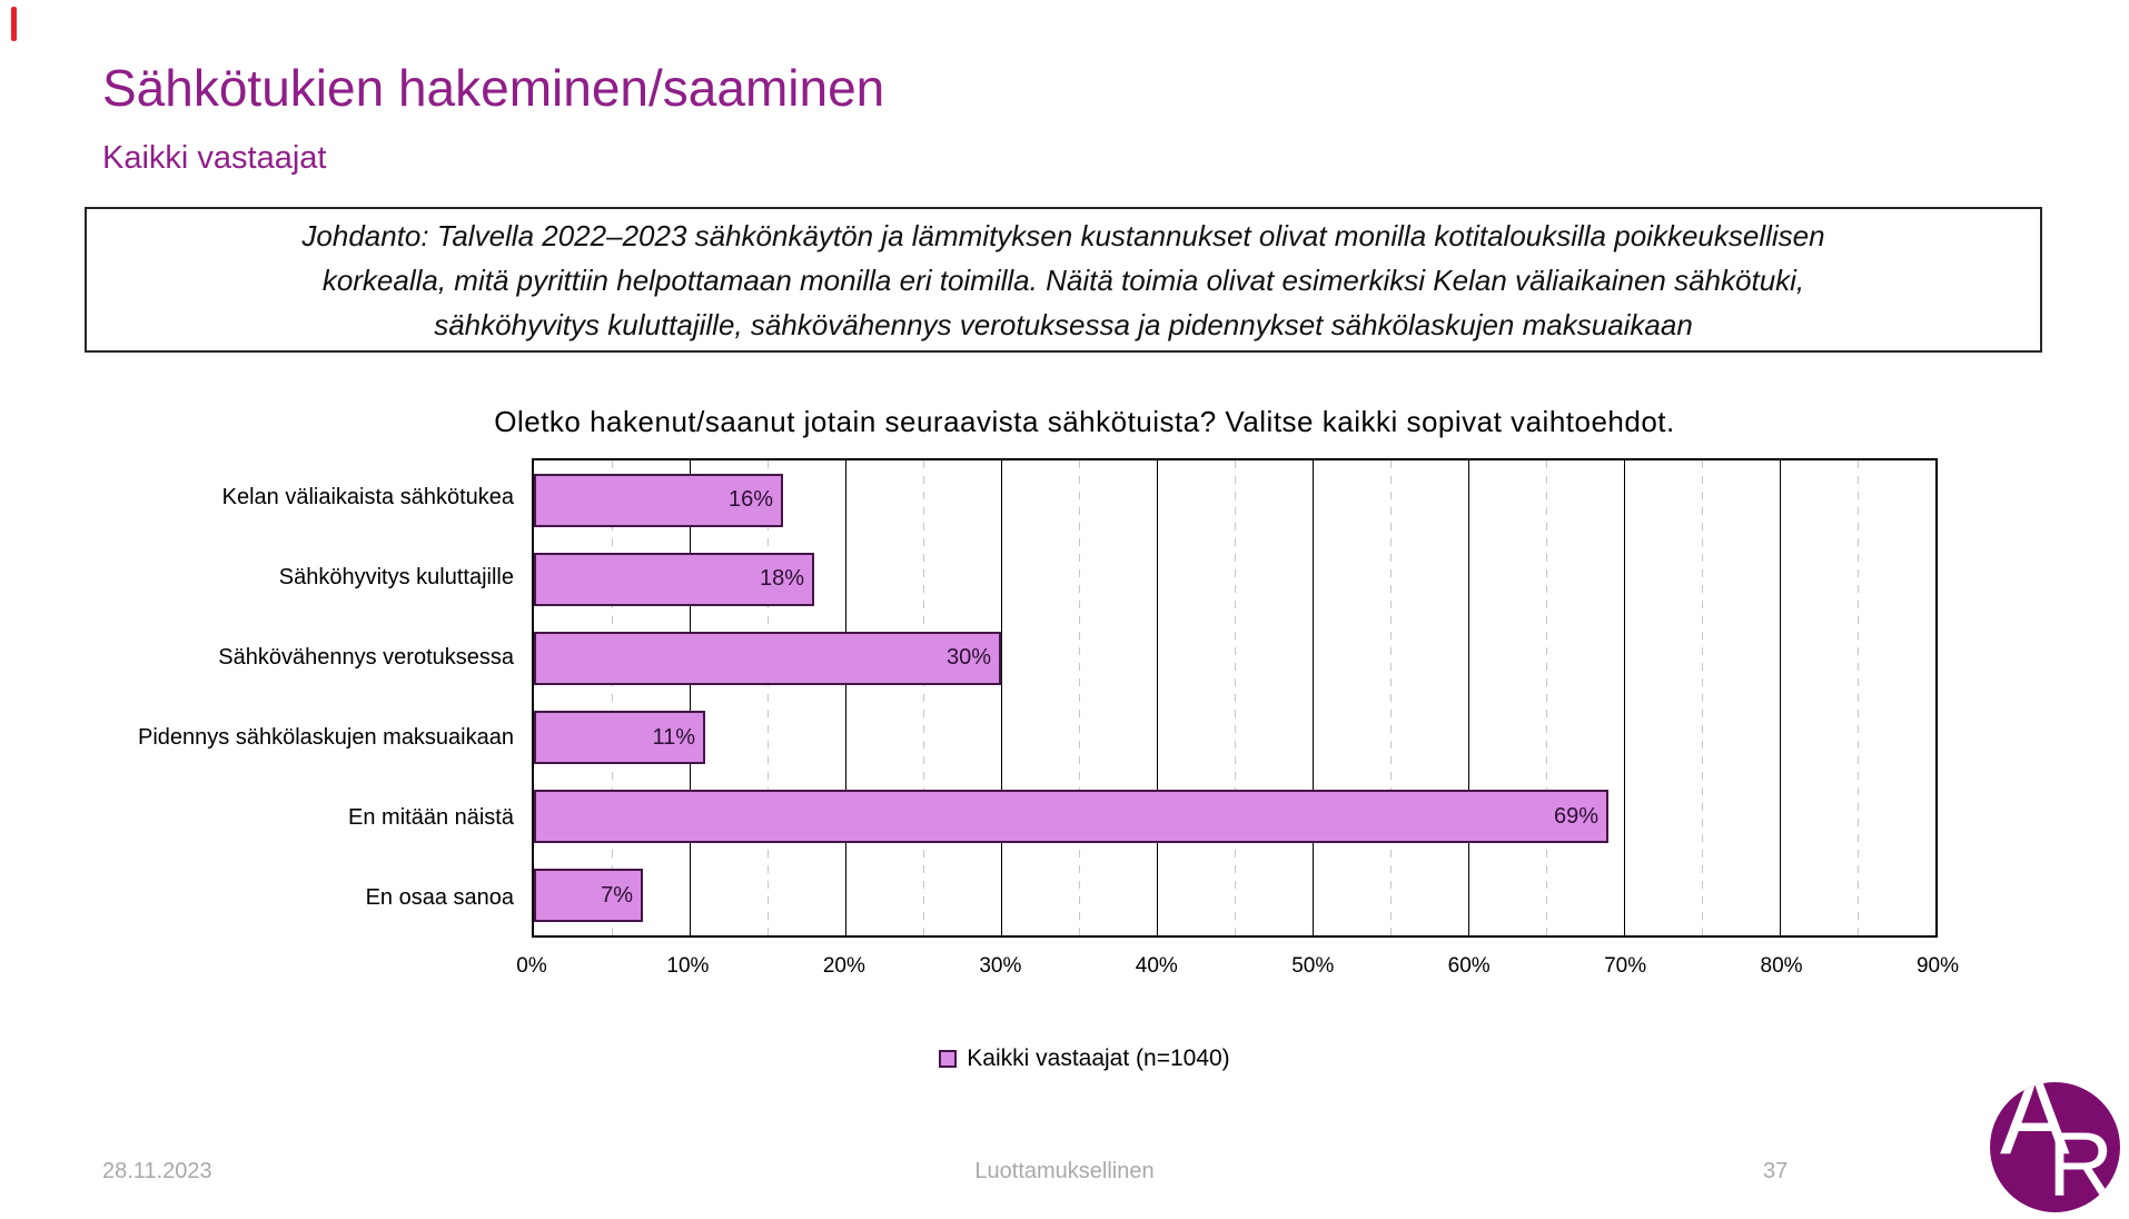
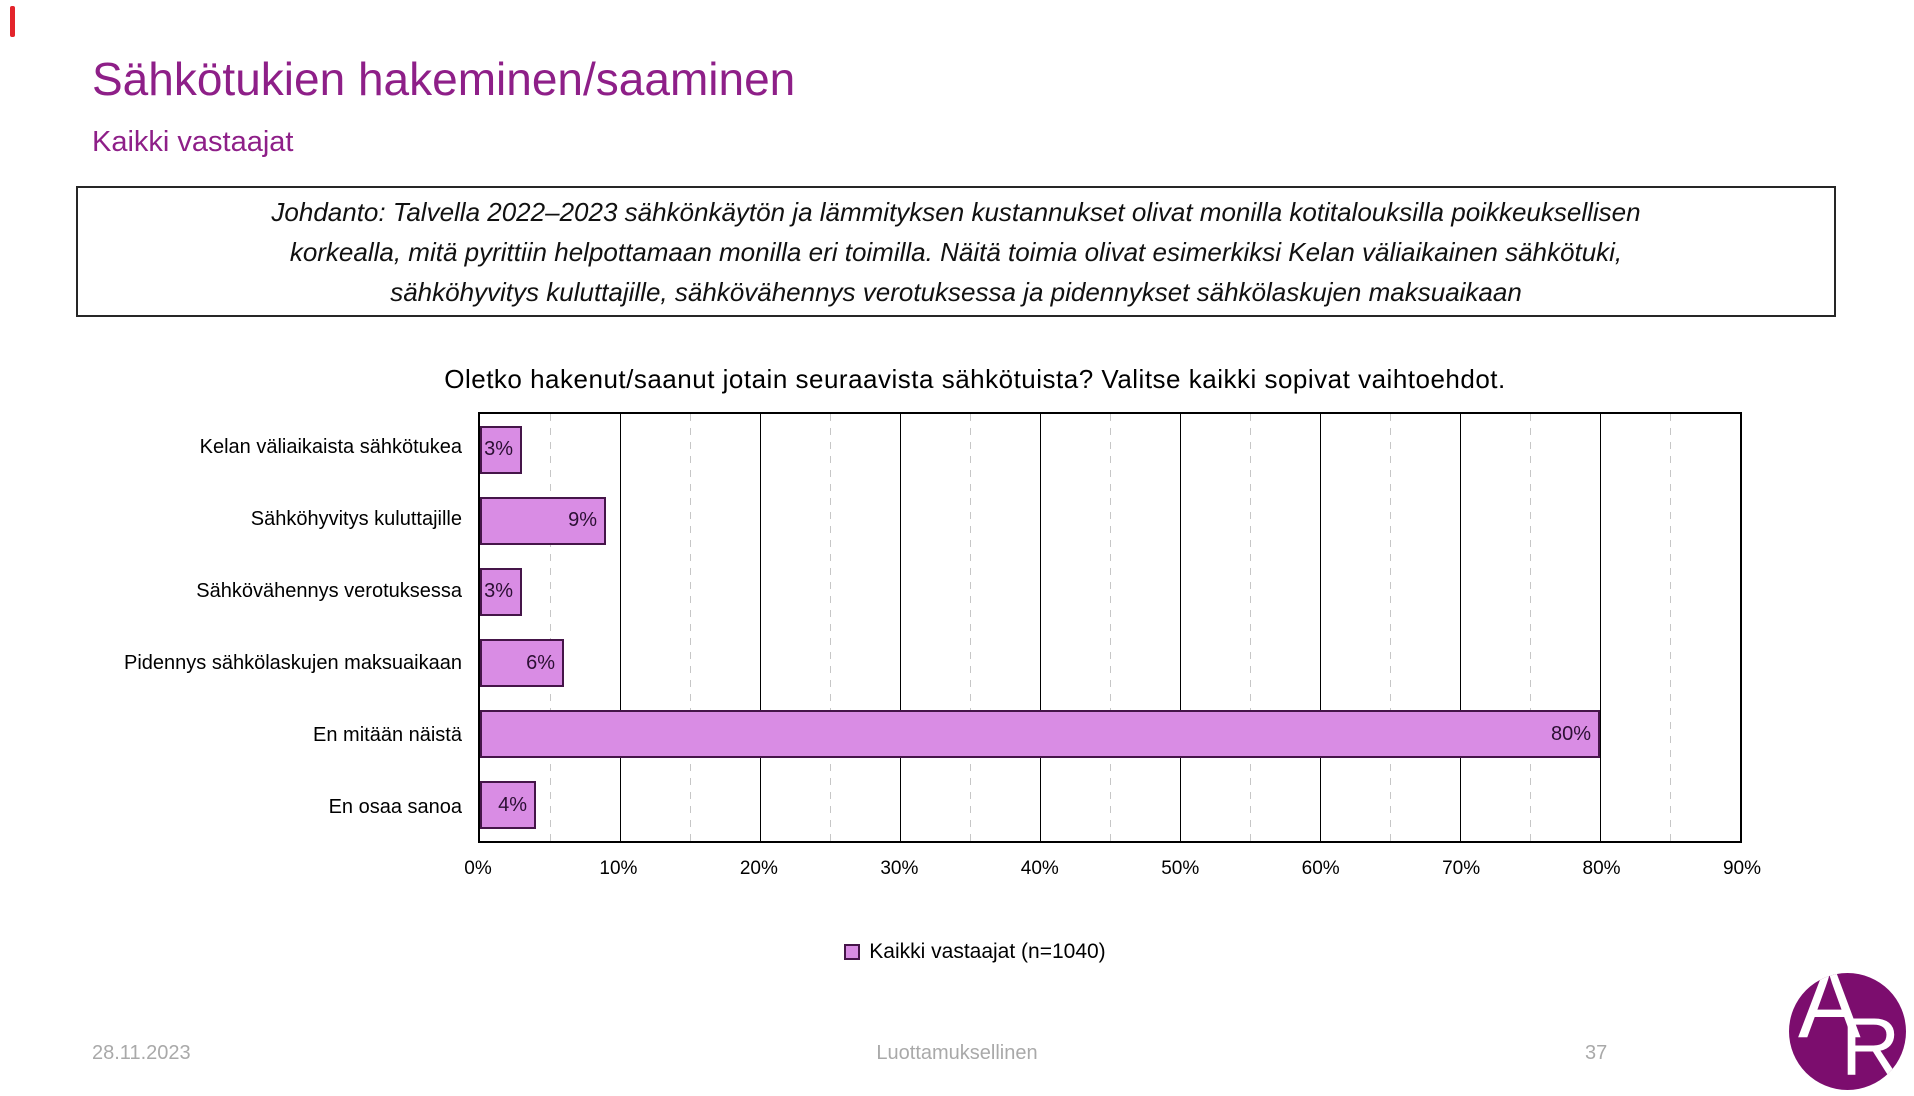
Kelan väliaikaista sähkötukea: 16% -> 3%
Sähköhyvitys kuluttajille: 18% -> 9%
Sähkövähennys verotuksessa: 30% -> 3%
Pidennys sähkölaskujen maksuaikaan: 11% -> 6%
En mitään näistä: 69% -> 80%
En osaa sanoa: 7% -> 4%
